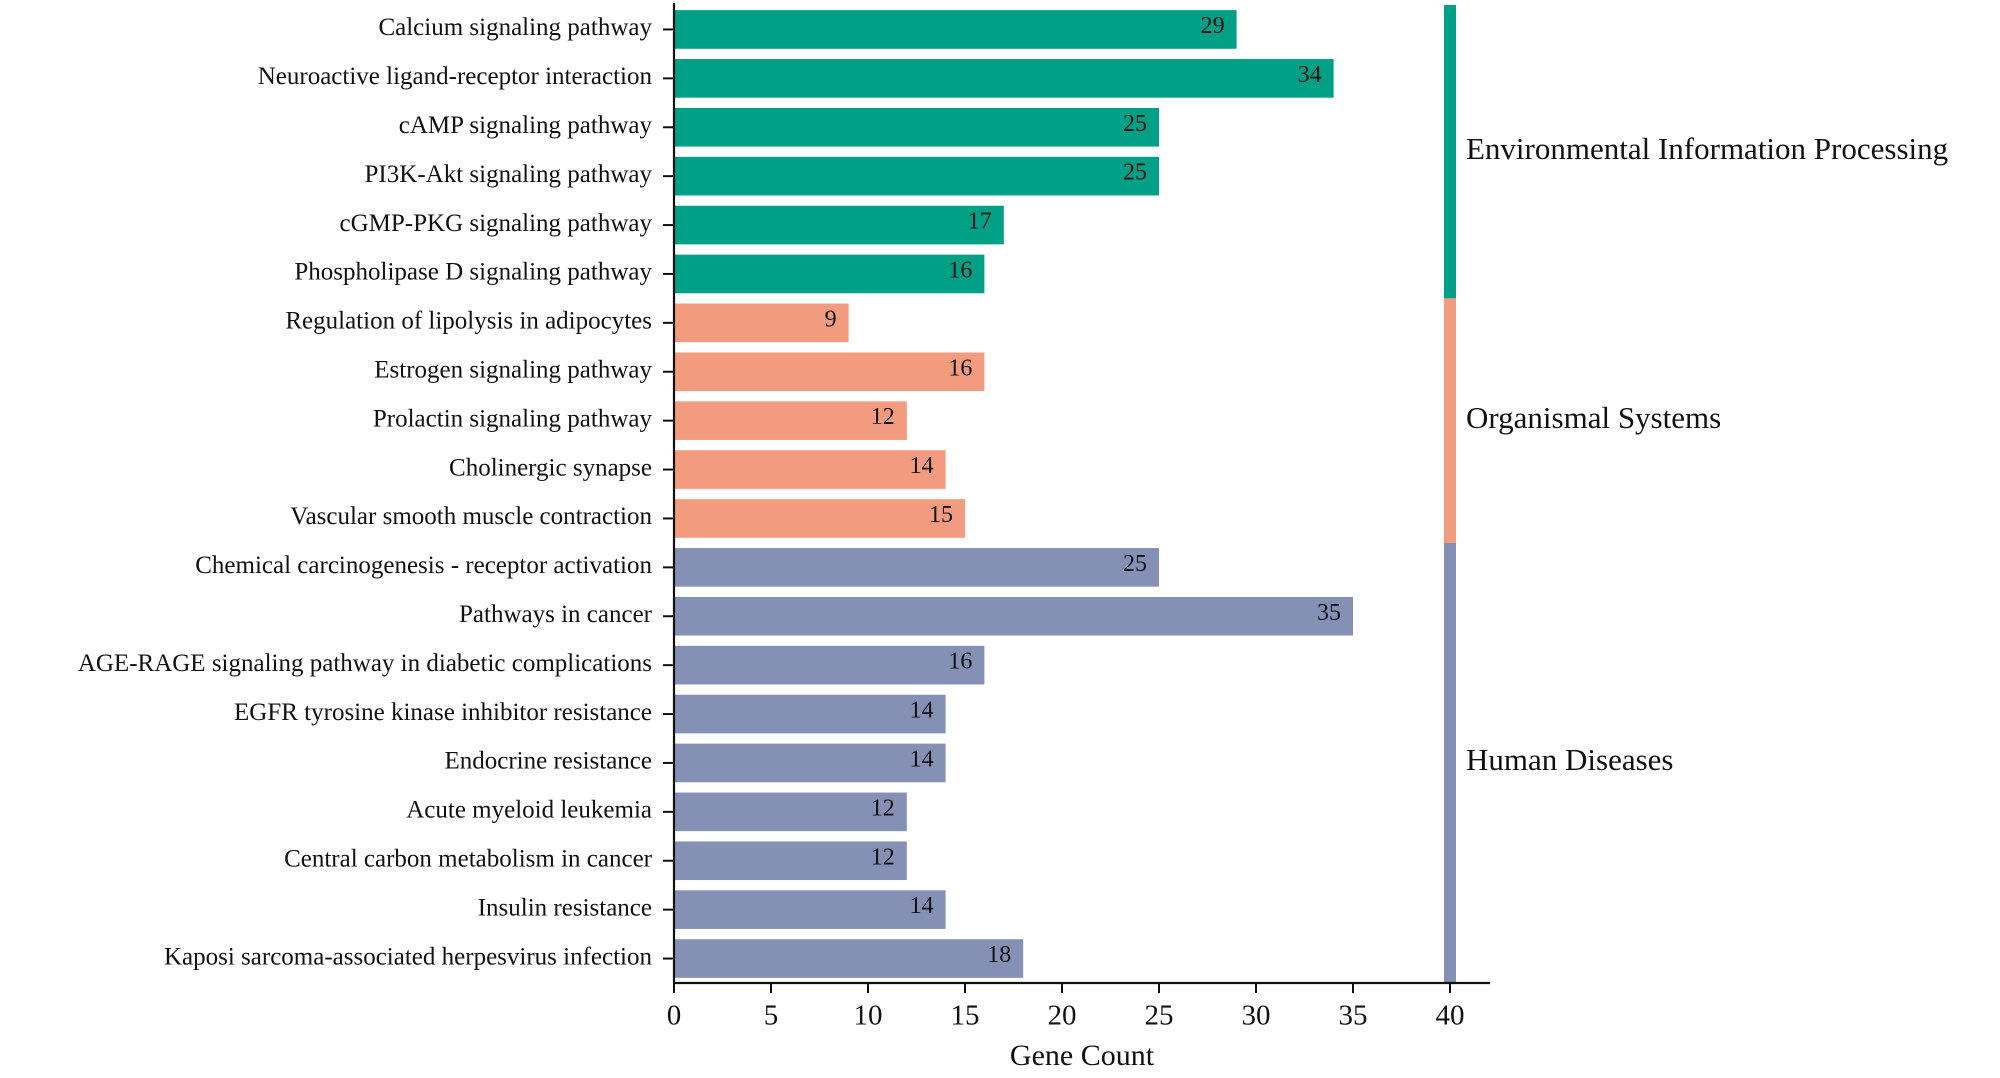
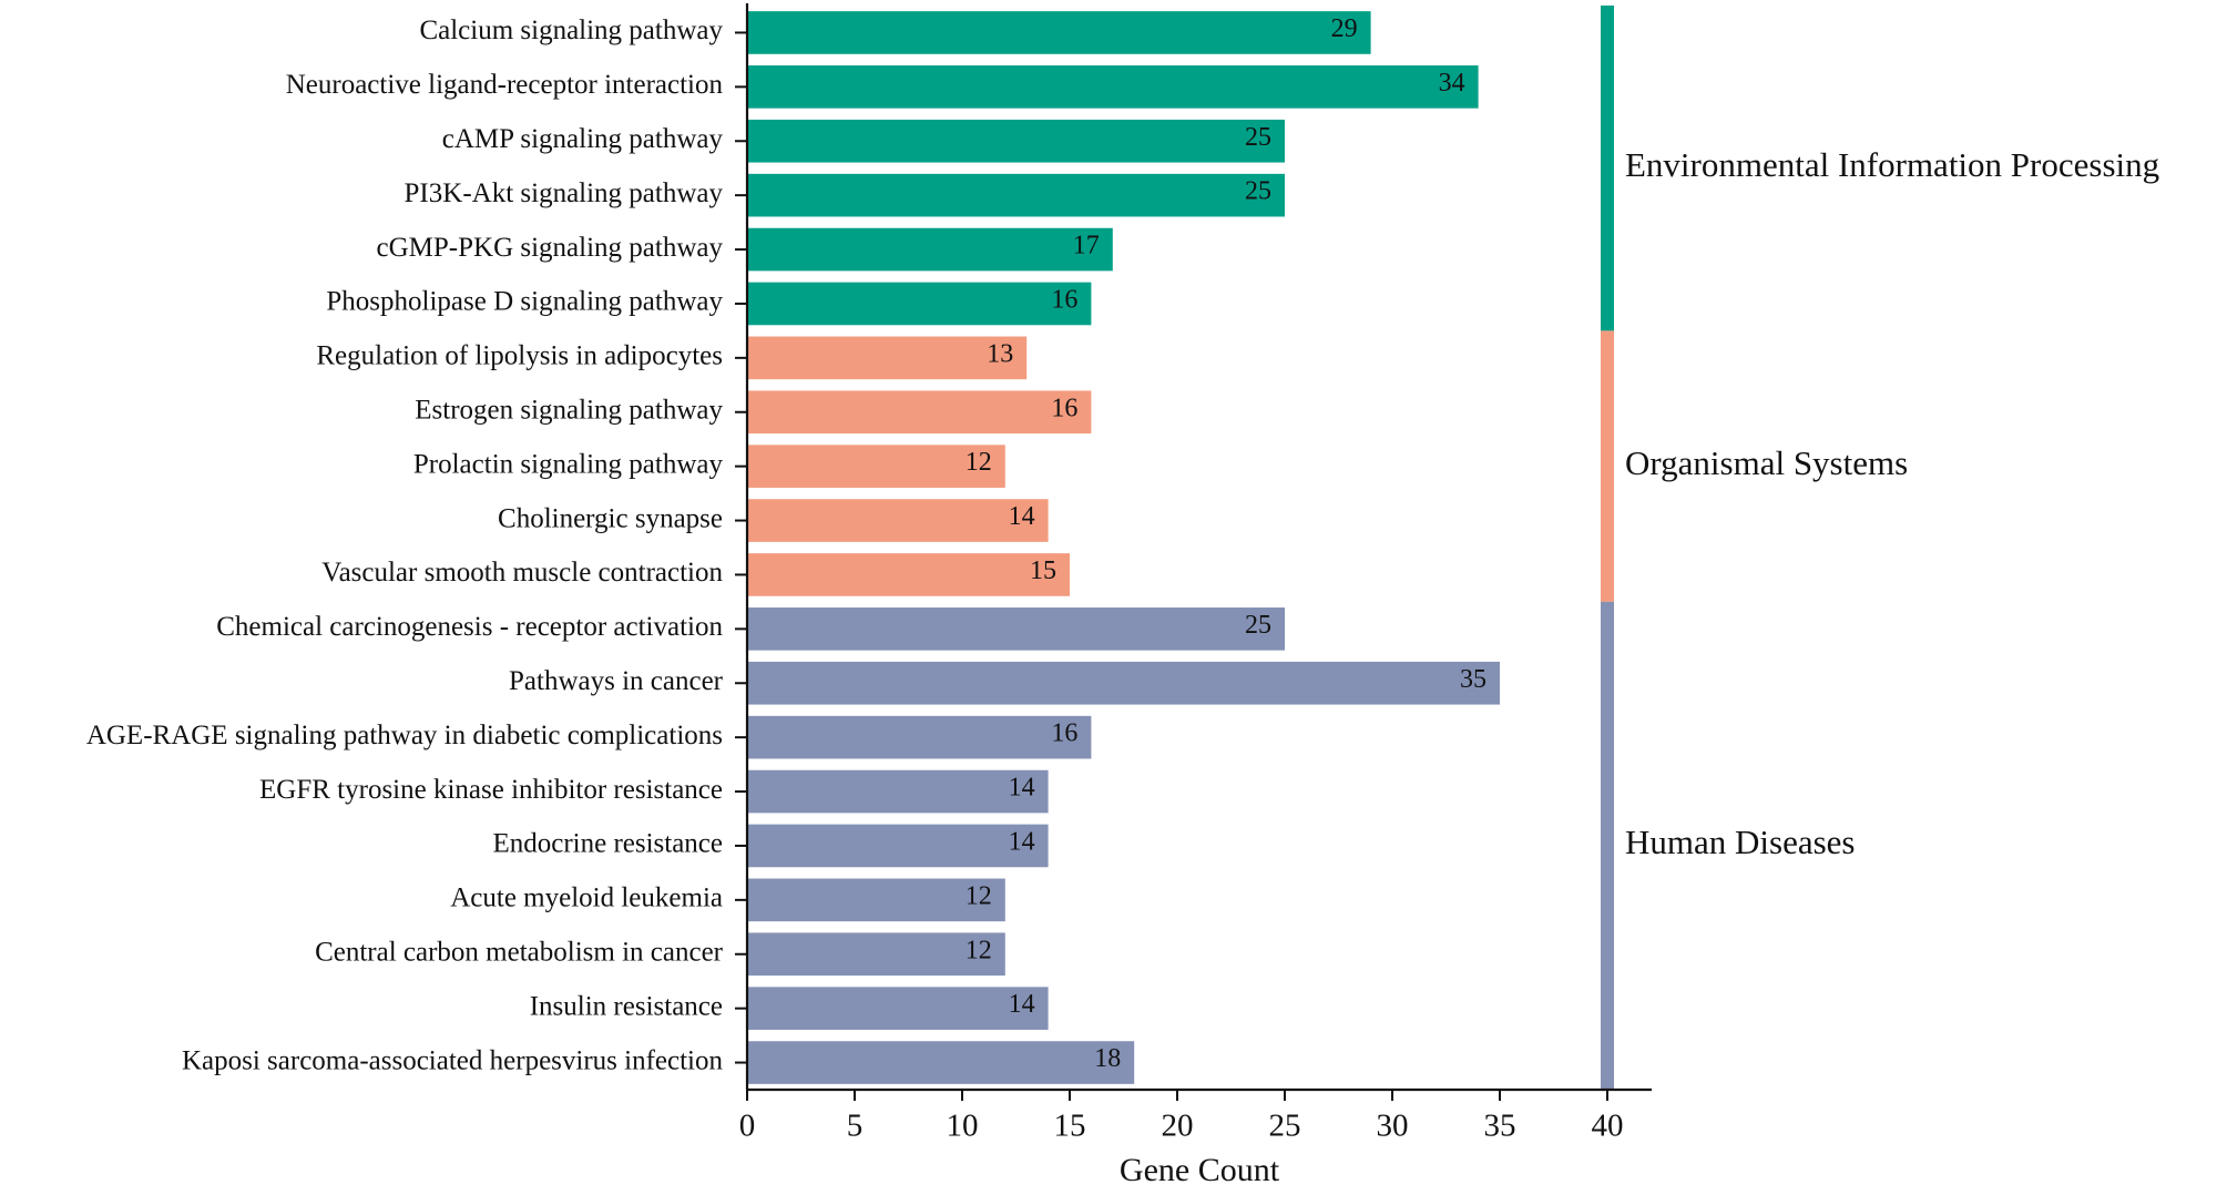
Regulation of lipolysis in adipocytes: 9 -> 13
